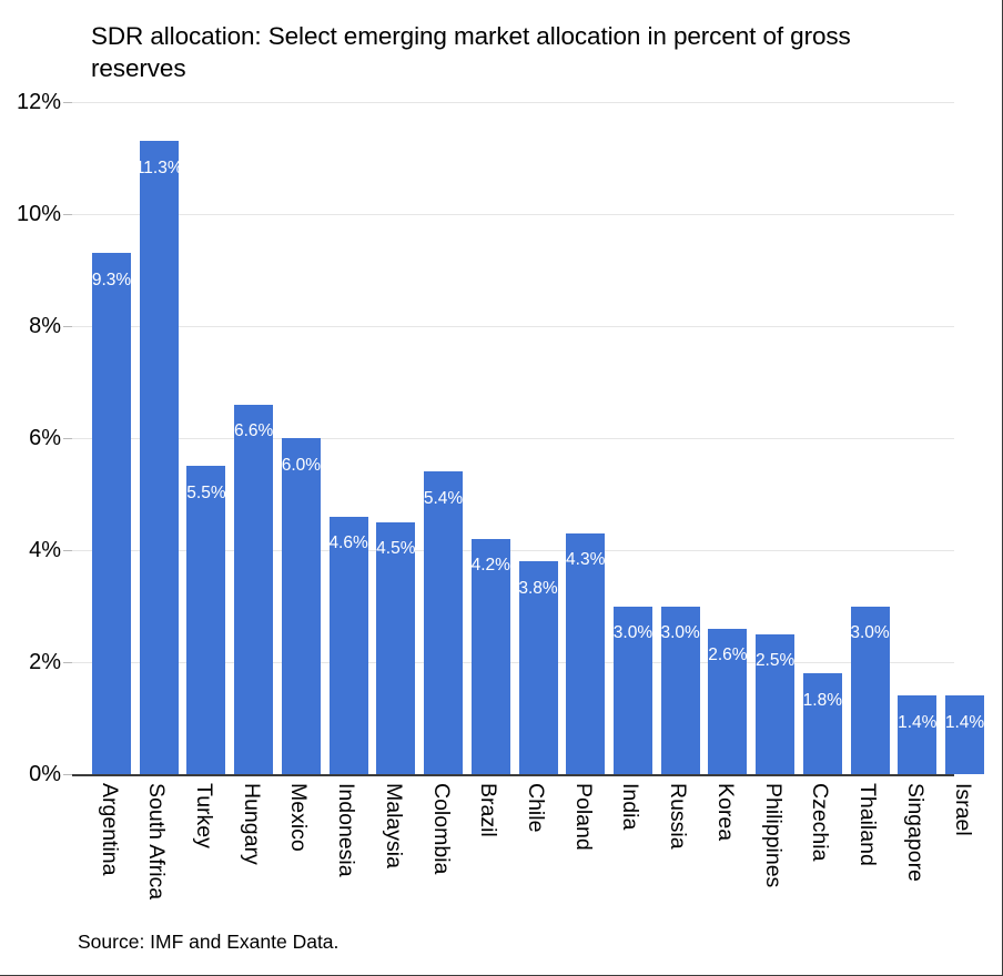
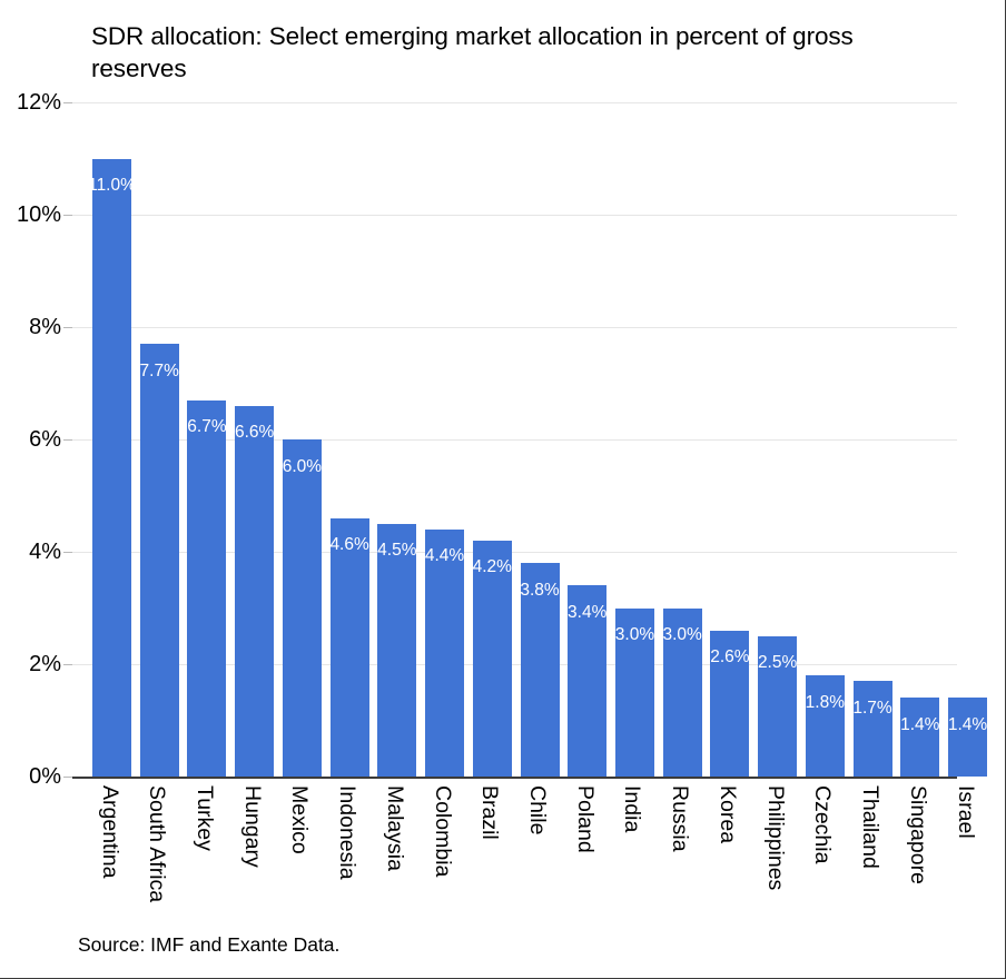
Argentina: 9.3% -> 11.0%
South Africa: 11.3% -> 7.7%
Turkey: 5.5% -> 6.7%
Colombia: 5.4% -> 4.4%
Poland: 4.3% -> 3.4%
Thailand: 3.0% -> 1.7%
